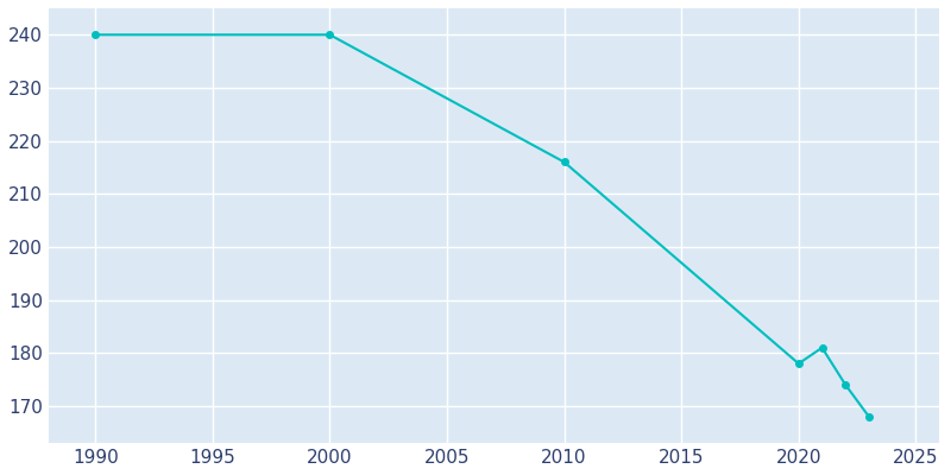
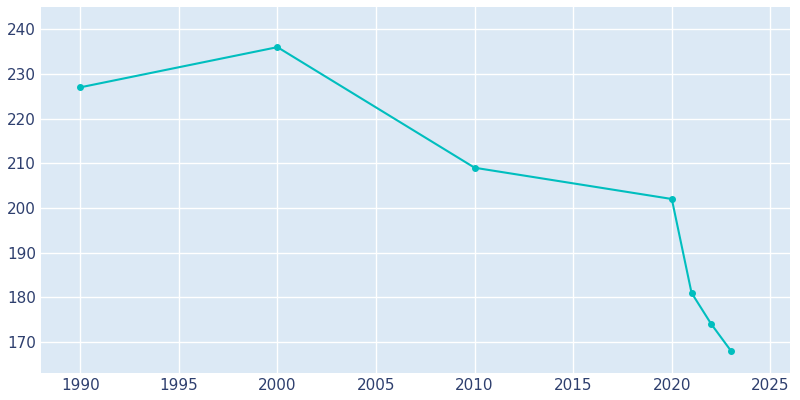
1990: 240 -> 227
2000: 240 -> 236
2010: 216 -> 209
2020: 178 -> 202
